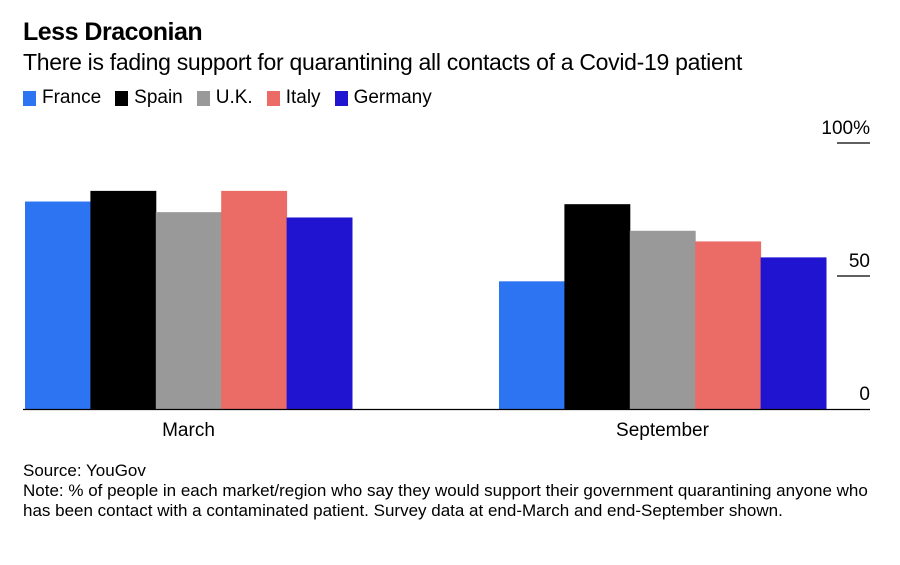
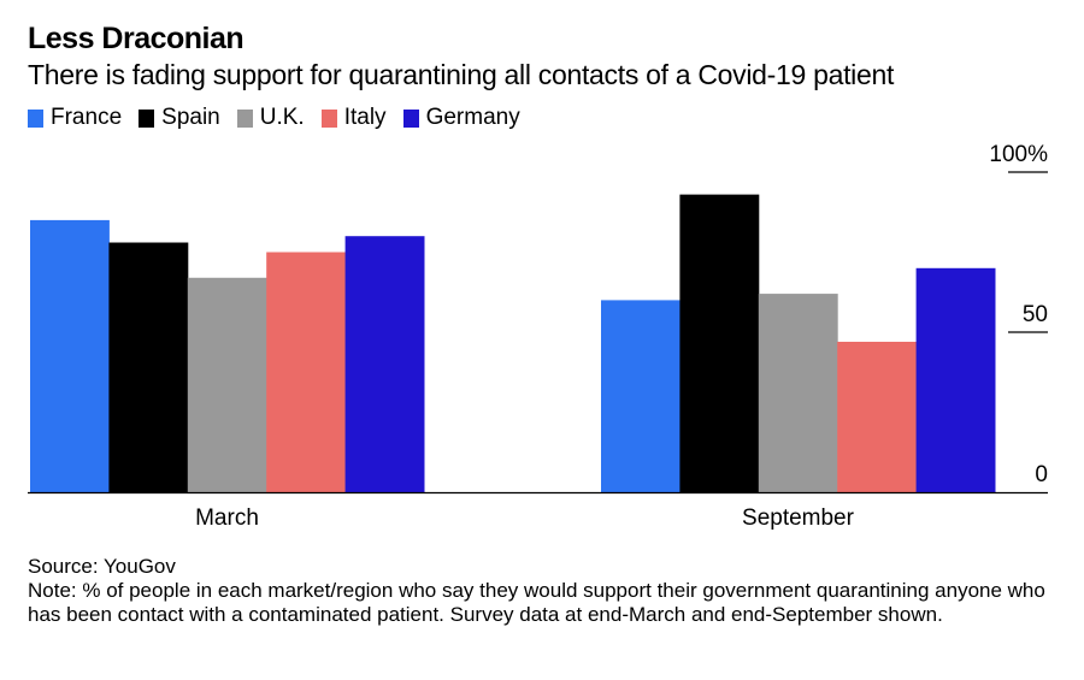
France/March: 78% -> 85%
Spain/March: 82% -> 78%
U.K./March: 74% -> 67%
Italy/March: 82% -> 75%
Germany/March: 72% -> 80%
France/September: 48% -> 60%
Spain/September: 77% -> 93%
U.K./September: 67% -> 62%
Italy/September: 63% -> 47%
Germany/September: 57% -> 70%
